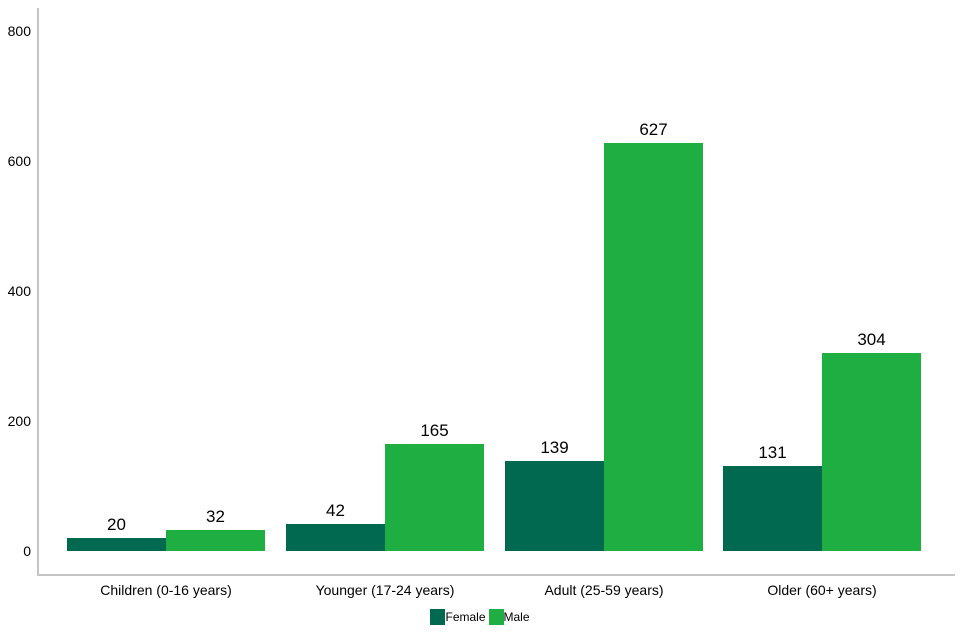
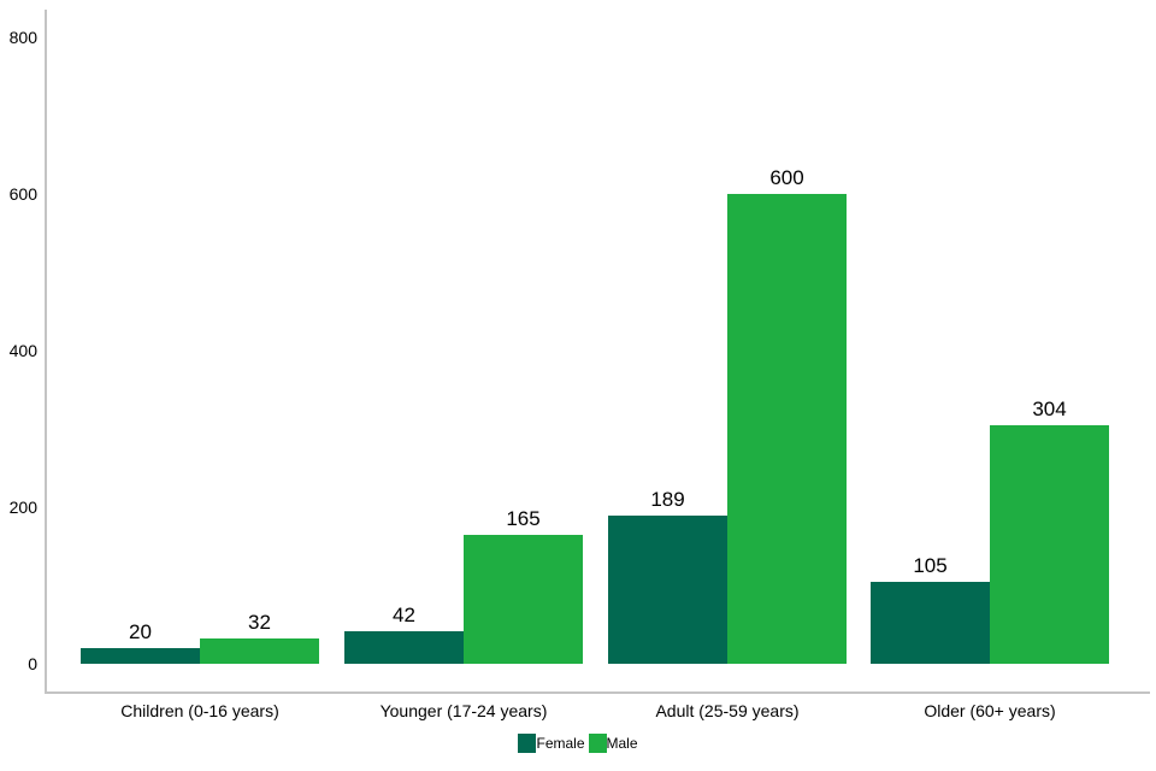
Female/Adult (25-59 years): 139 -> 189
Male/Adult (25-59 years): 627 -> 600
Female/Older (60+ years): 131 -> 105
